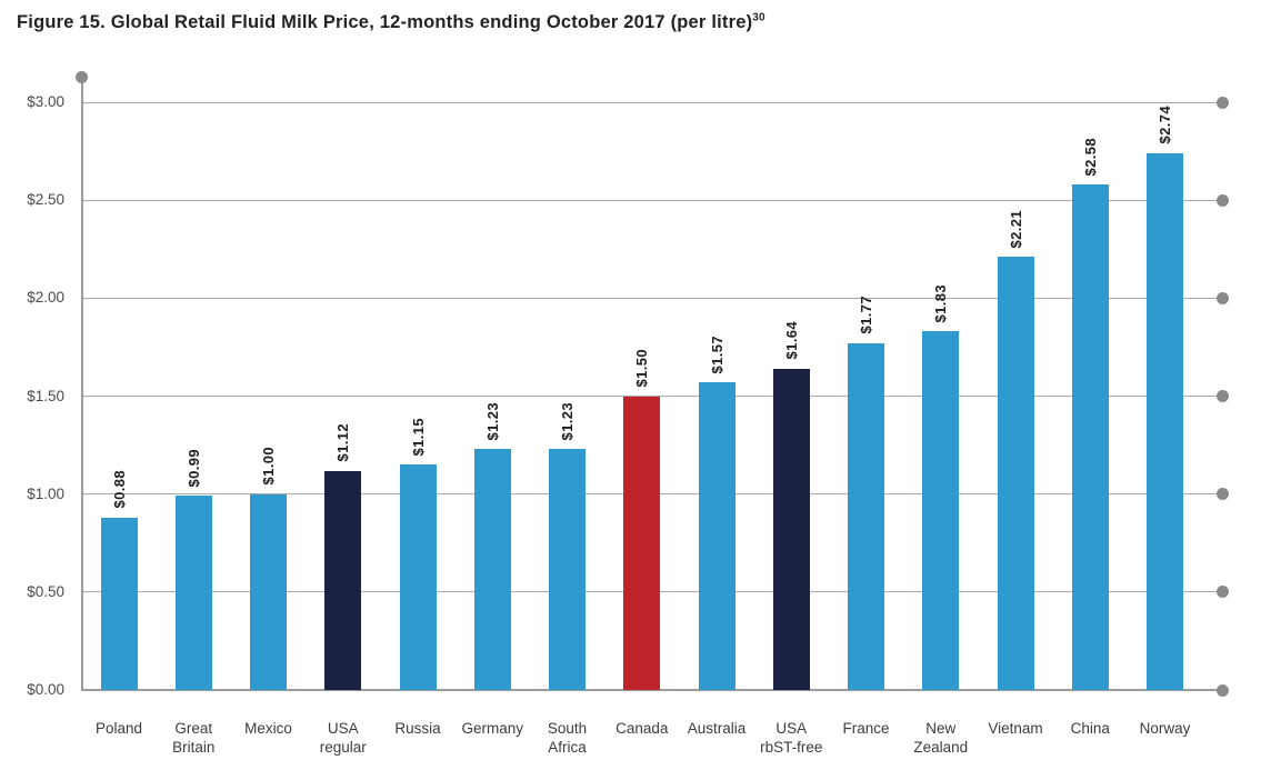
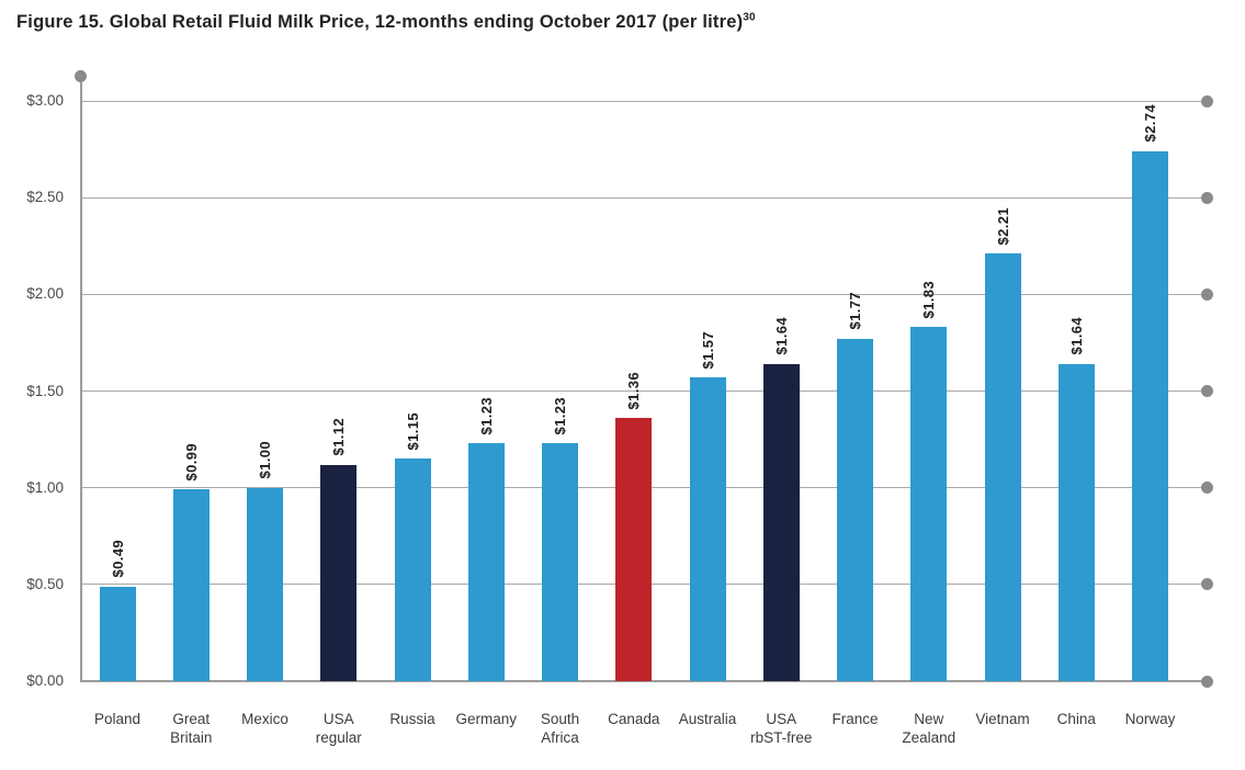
Poland: $0.88 -> $0.49
Canada: $1.50 -> $1.36
China: $2.58 -> $1.64
